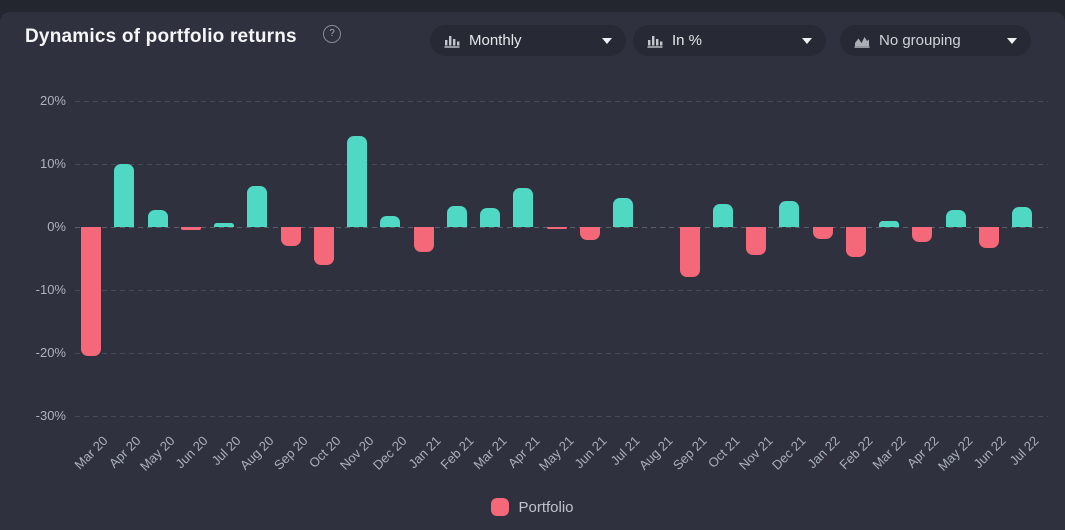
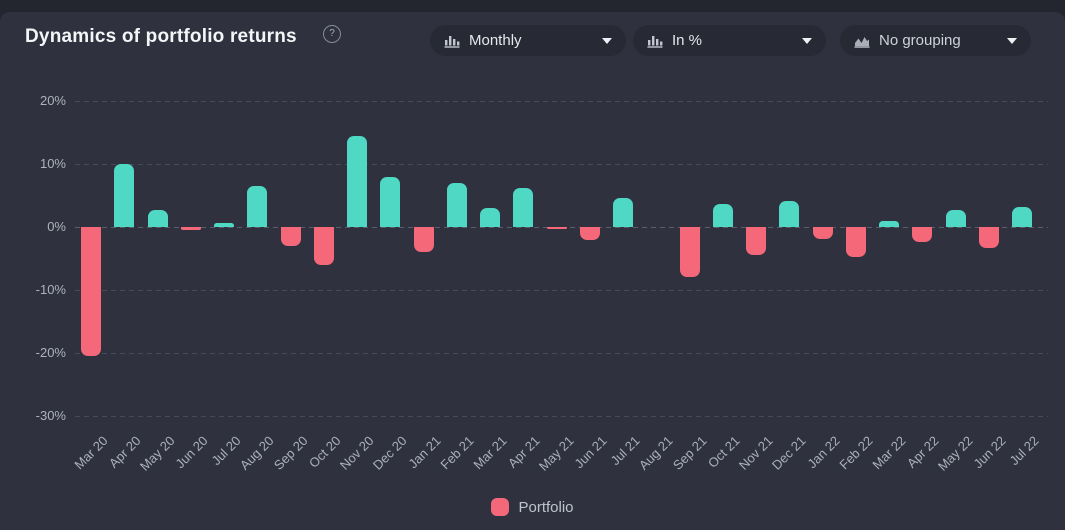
Dec 20: 2% -> 8%
Feb 21: 3% -> 7%
